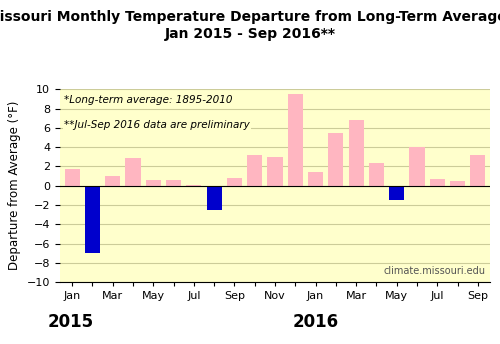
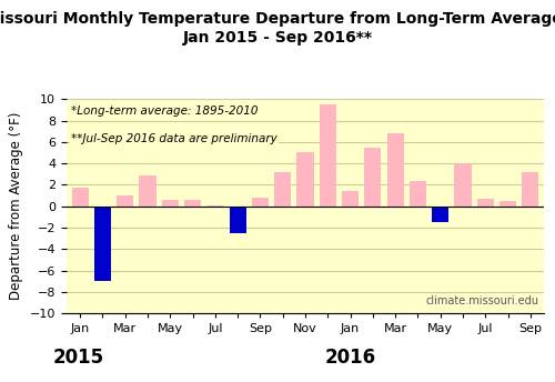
Nov: 3.0 -> 5.1
